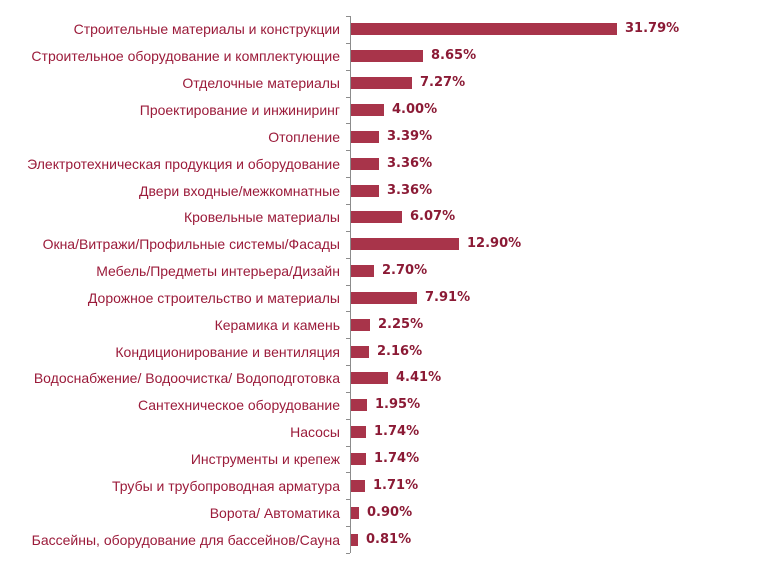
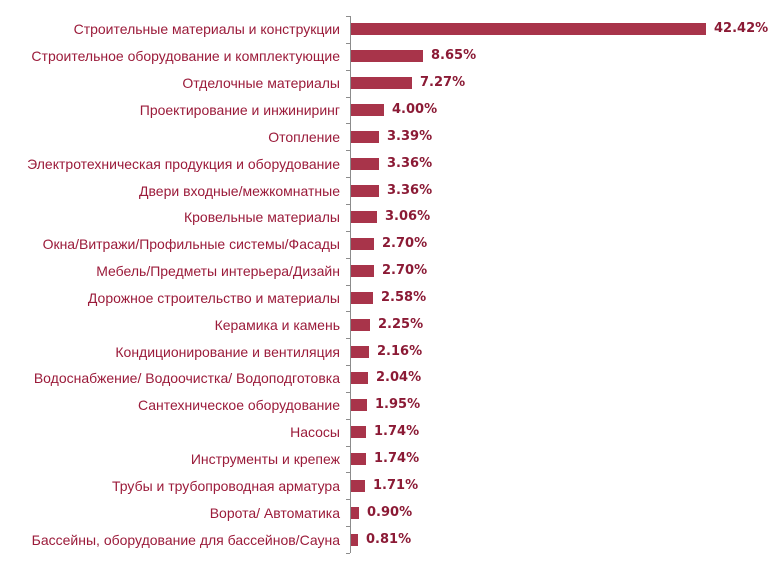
Строительные материалы и конструкции: 31.79% -> 42.42%
Кровельные материалы: 6.07% -> 3.06%
Окна/Витражи/Профильные системы/Фасады: 12.90% -> 2.70%
Дорожное строительство и материалы: 7.91% -> 2.58%
Водоснабжение/ Водоочистка/ Водоподготовка: 4.41% -> 2.04%
